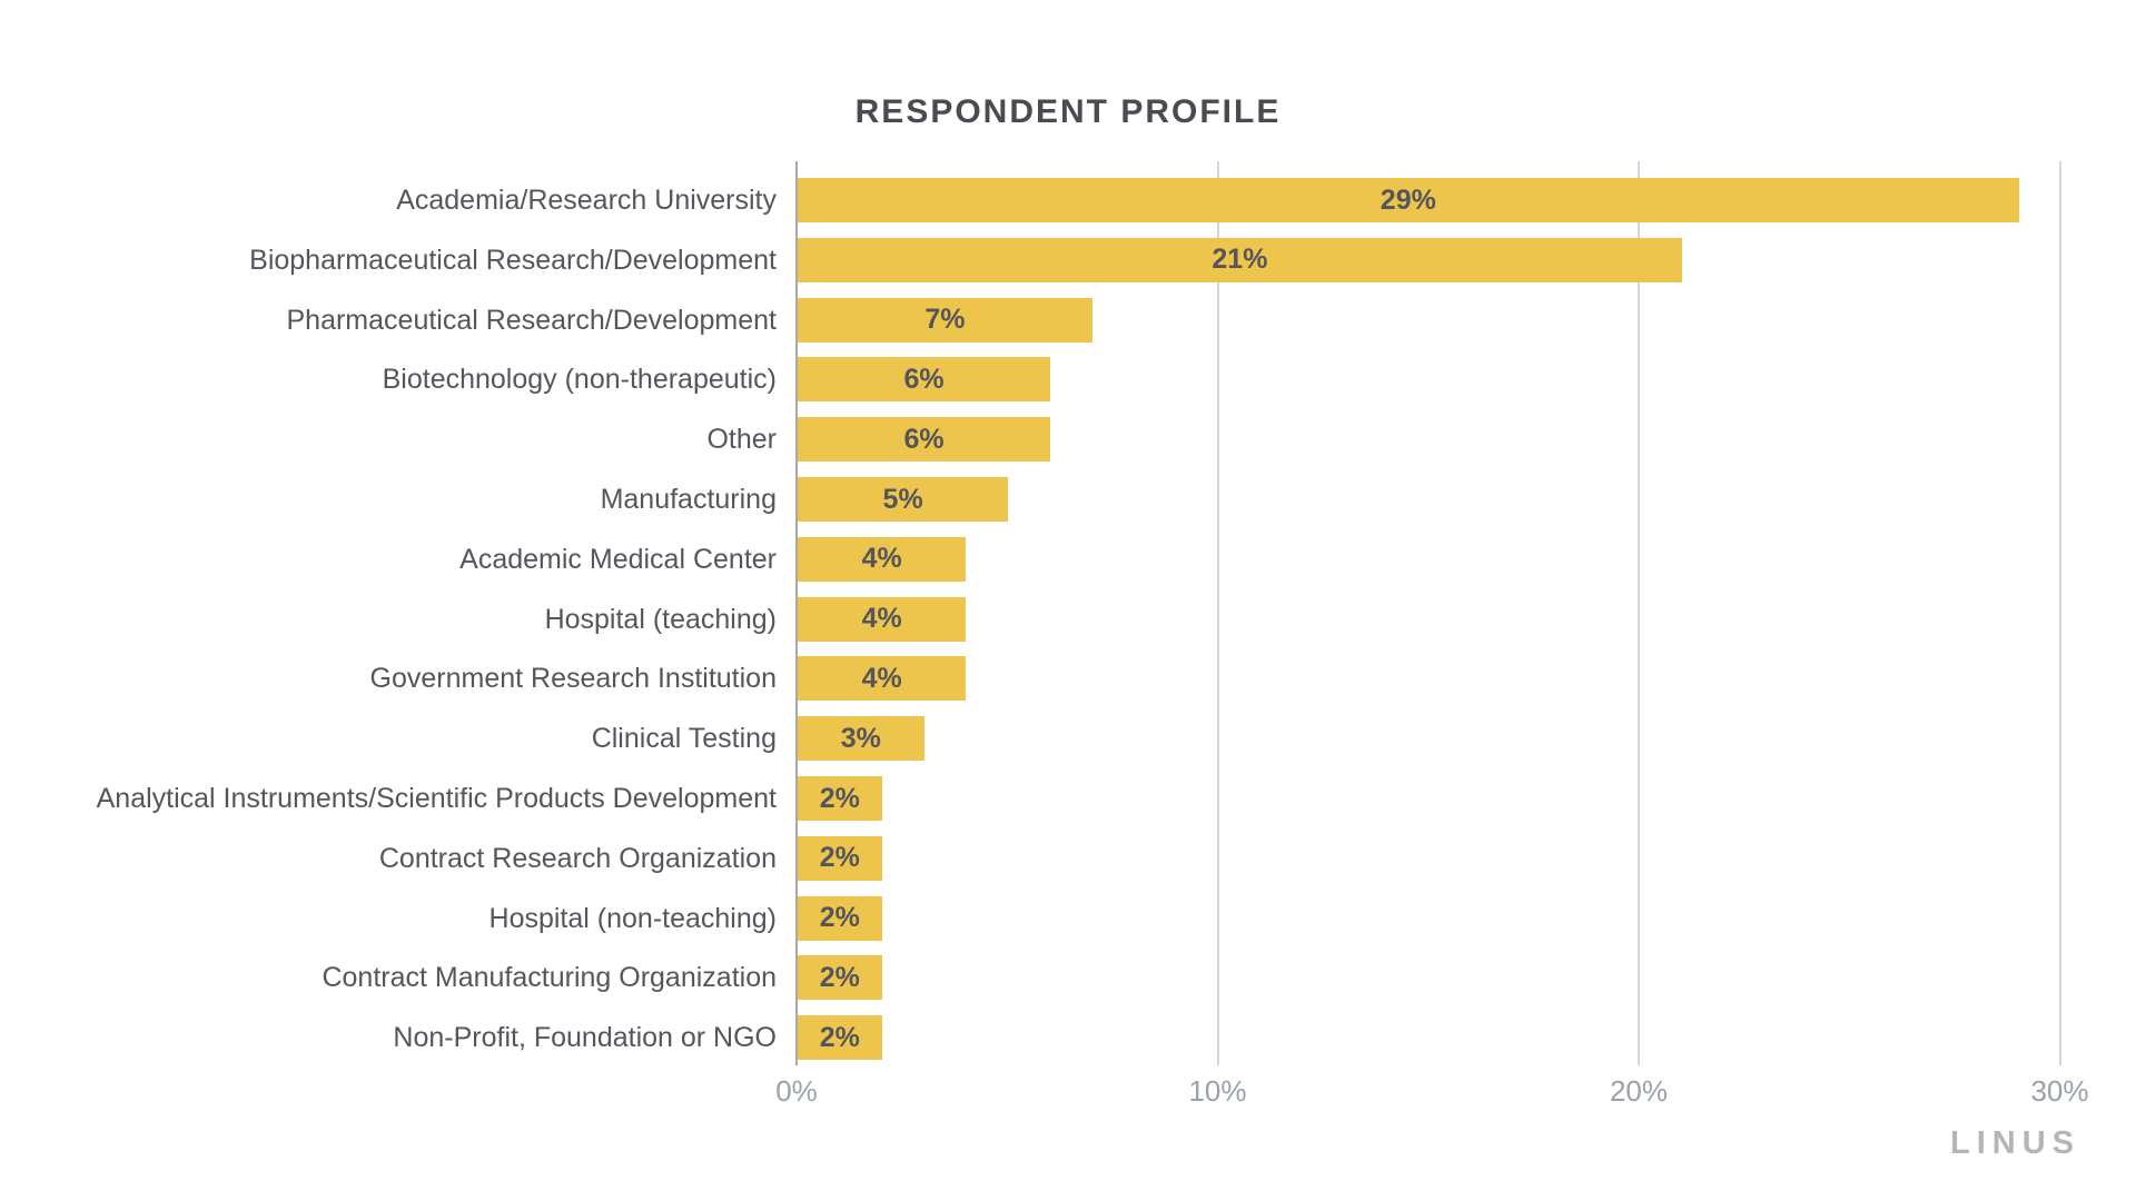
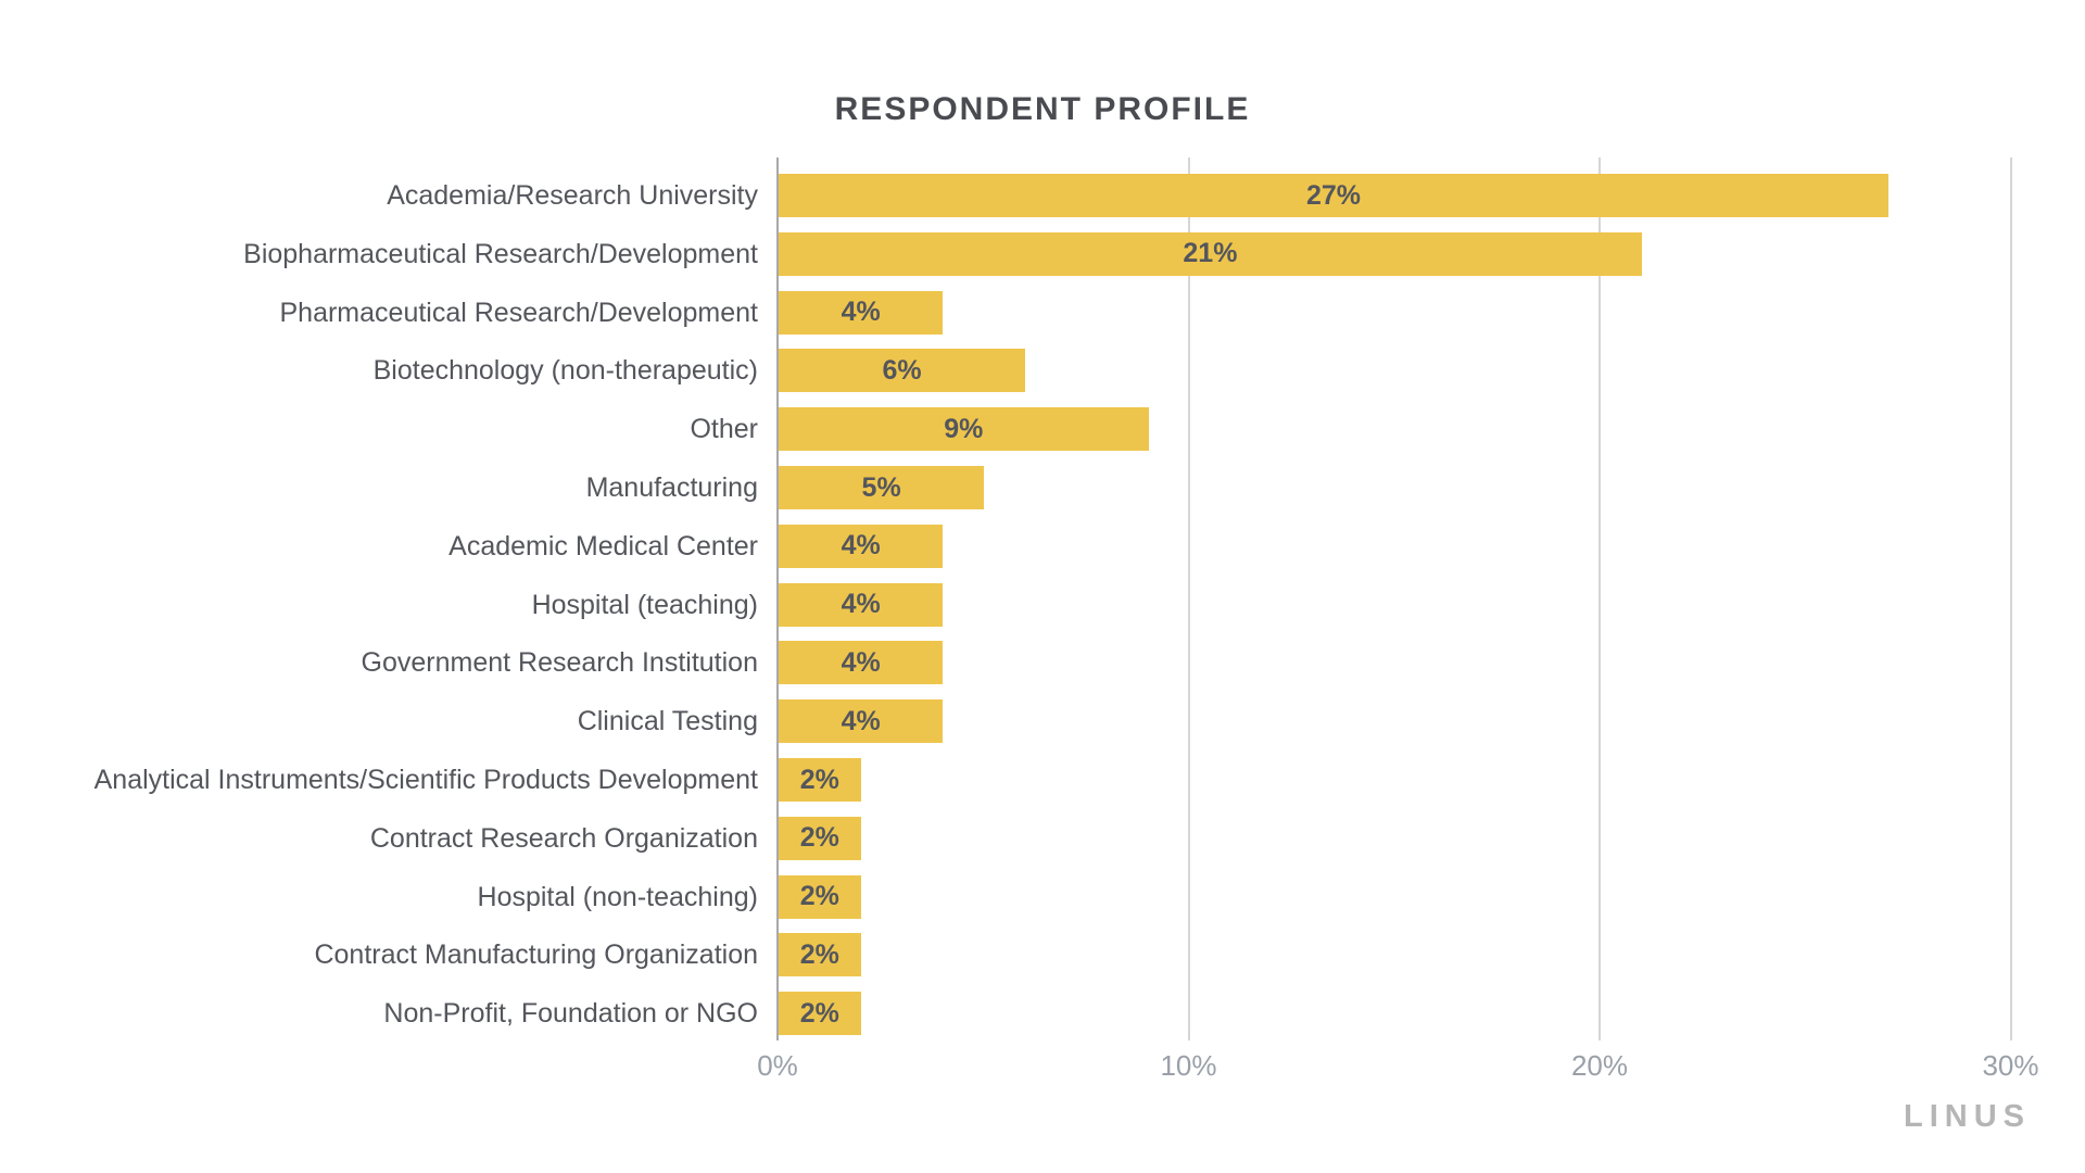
Academia/Research University: 29% -> 27%
Pharmaceutical Research/Development: 7% -> 4%
Other: 6% -> 9%
Clinical Testing: 3% -> 4%
